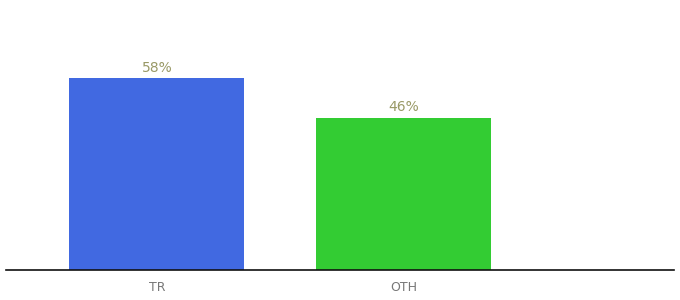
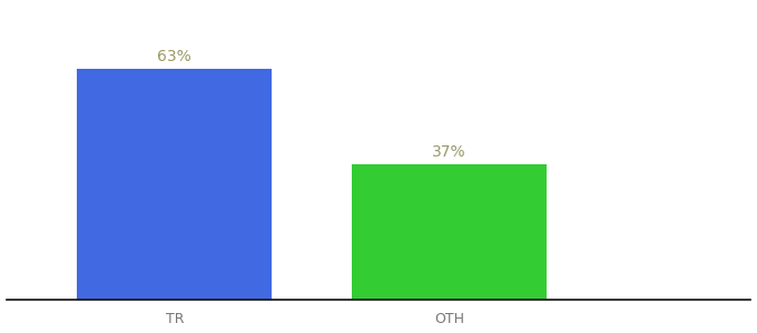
TR: 58% -> 63%
OTH: 46% -> 37%
